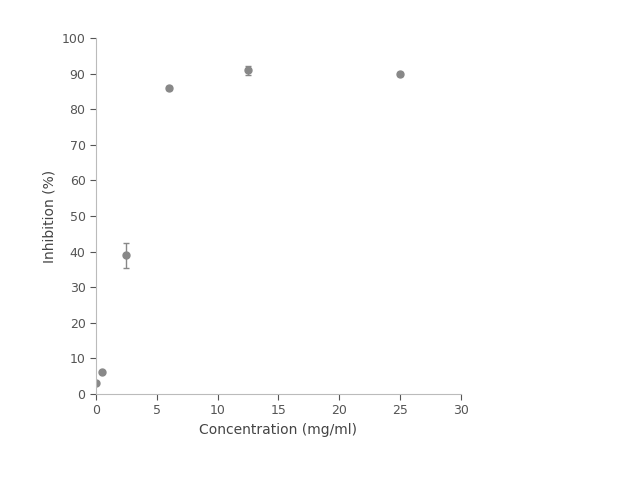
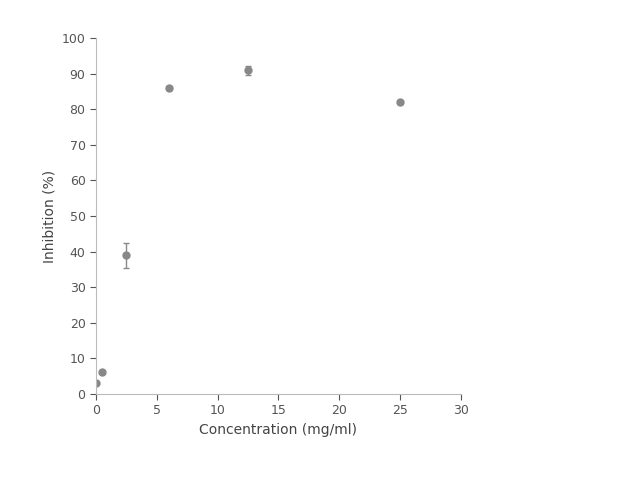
25: 90 -> 82
